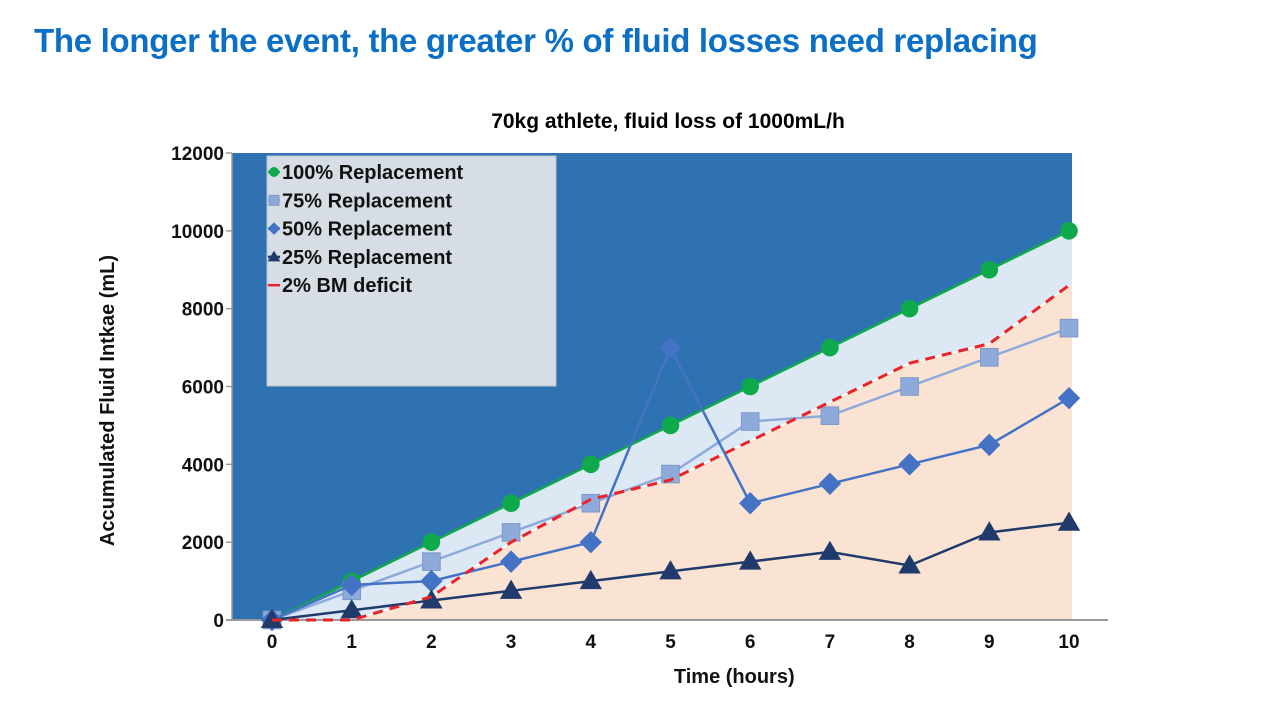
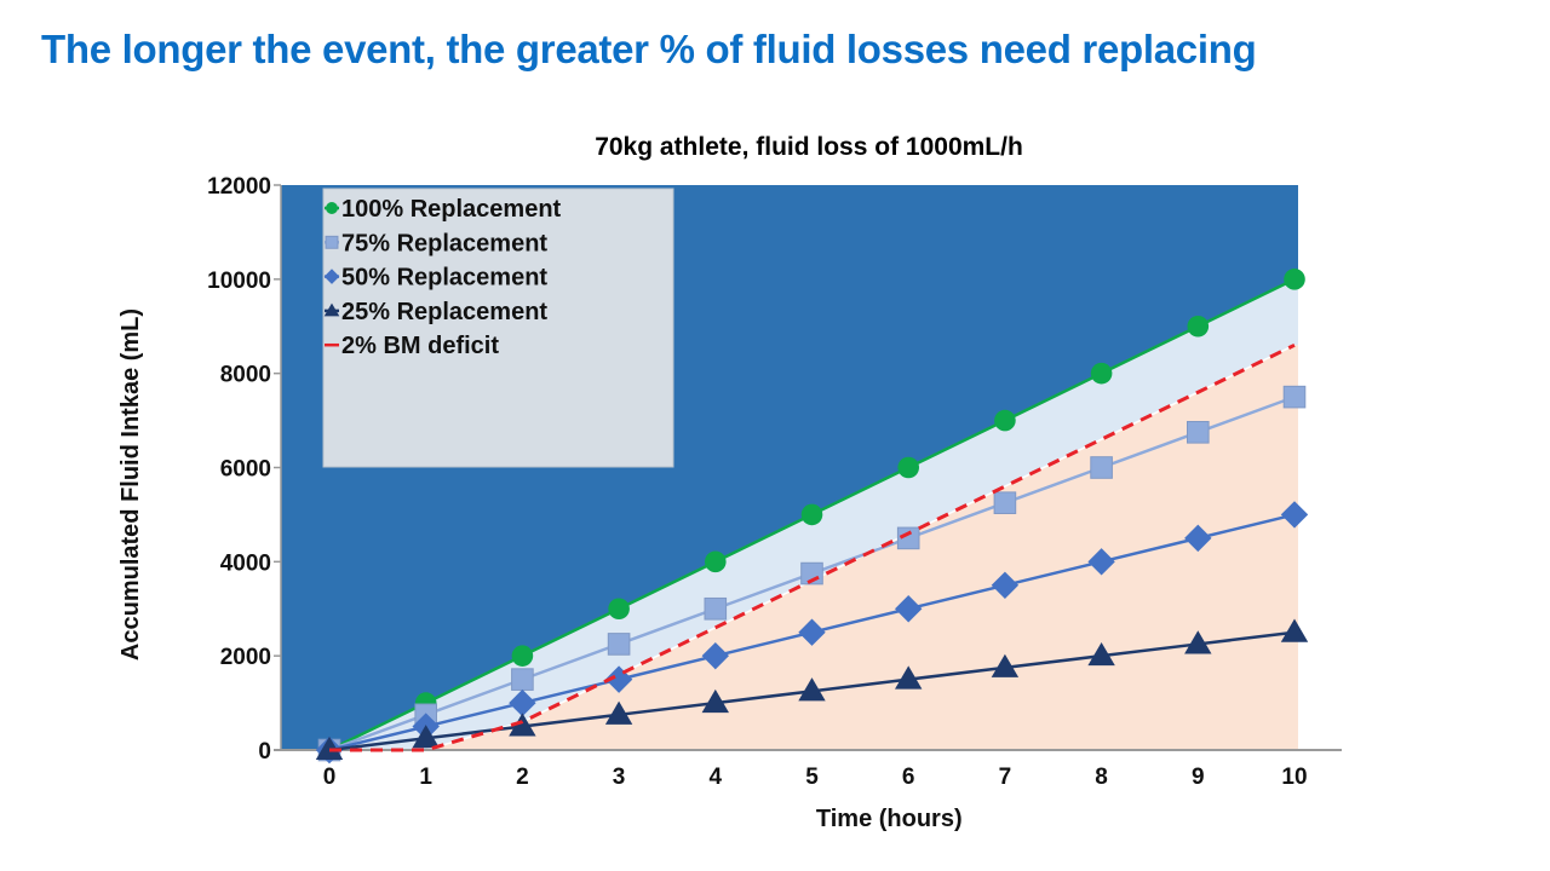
50% Replacement/1: 900 -> 500
2% BM deficit/3: 2000 -> 1600
2% BM deficit/4: 3100 -> 2600
50% Replacement/5: 7000 -> 2500
75% Replacement/6: 5100 -> 4500
25% Replacement/8: 1400 -> 2000
2% BM deficit/9: 7100 -> 7600
50% Replacement/10: 5700 -> 5000
